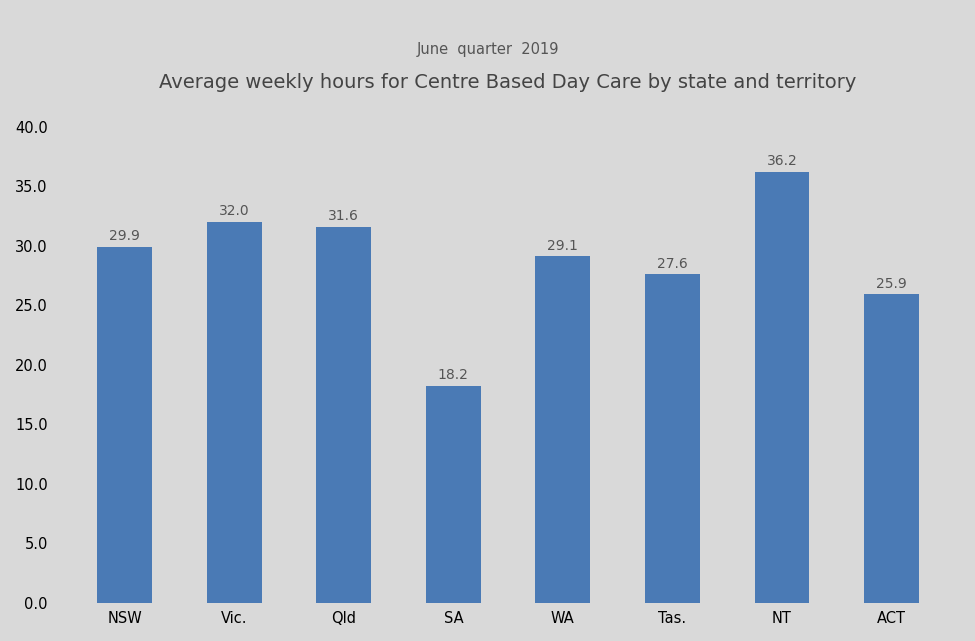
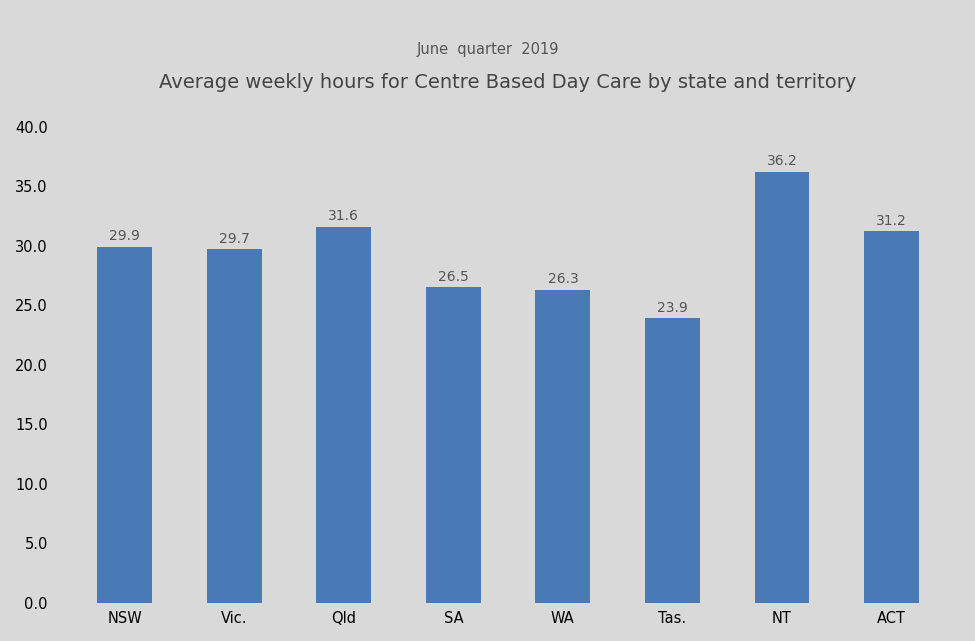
Vic.: 32.0 -> 29.7
SA: 18.2 -> 26.5
WA: 29.1 -> 26.3
Tas.: 27.6 -> 23.9
ACT: 25.9 -> 31.2
